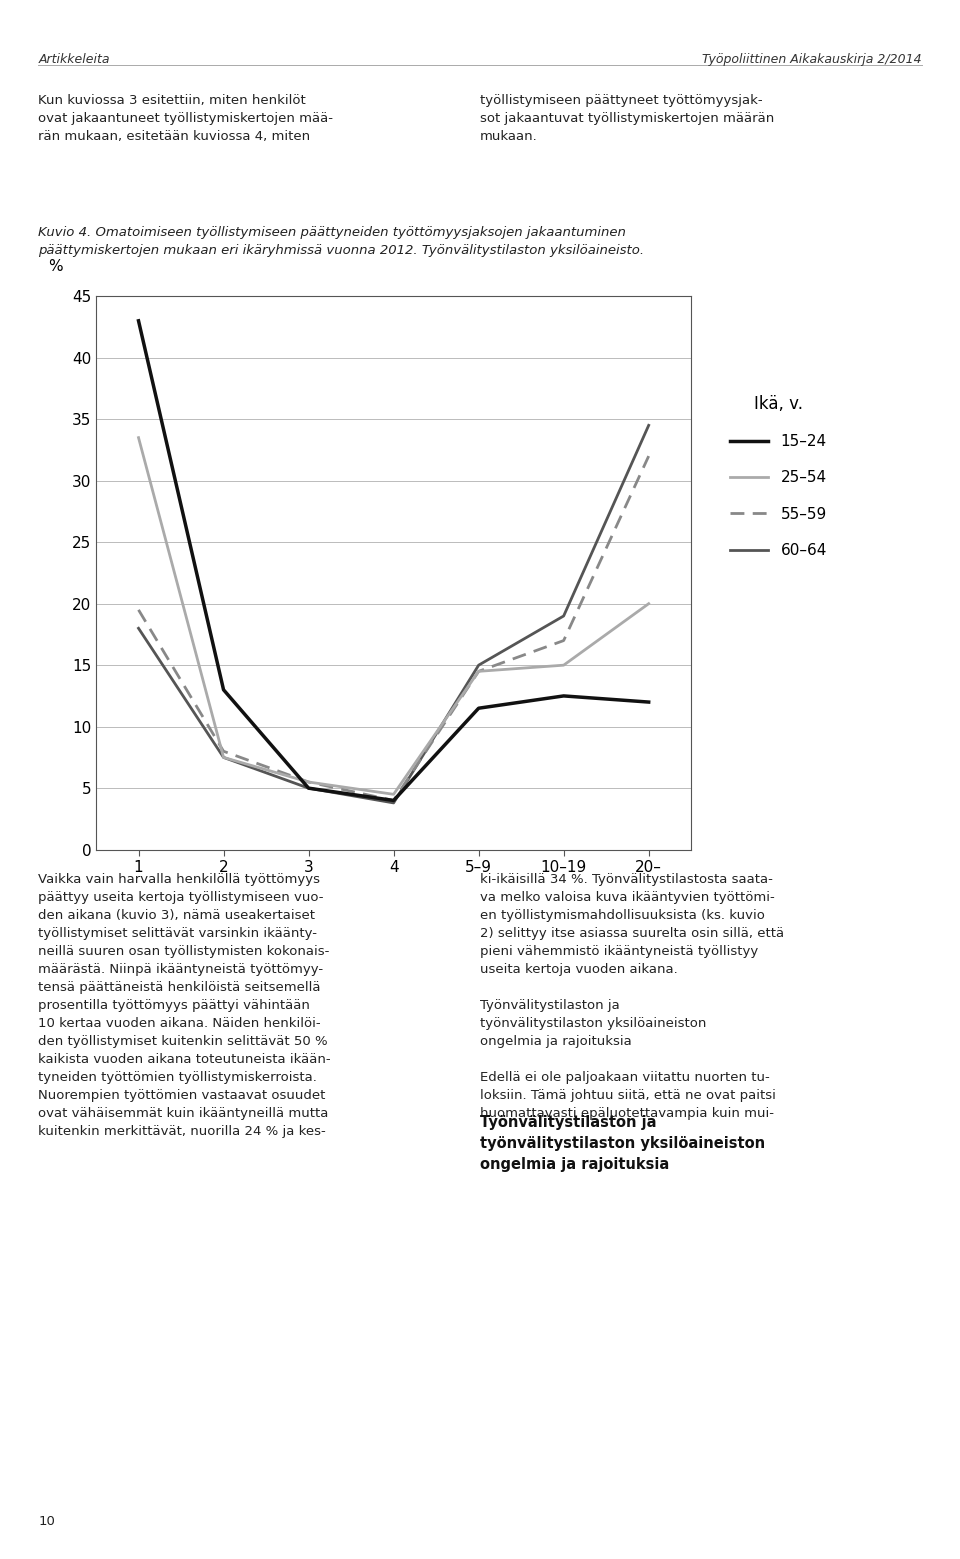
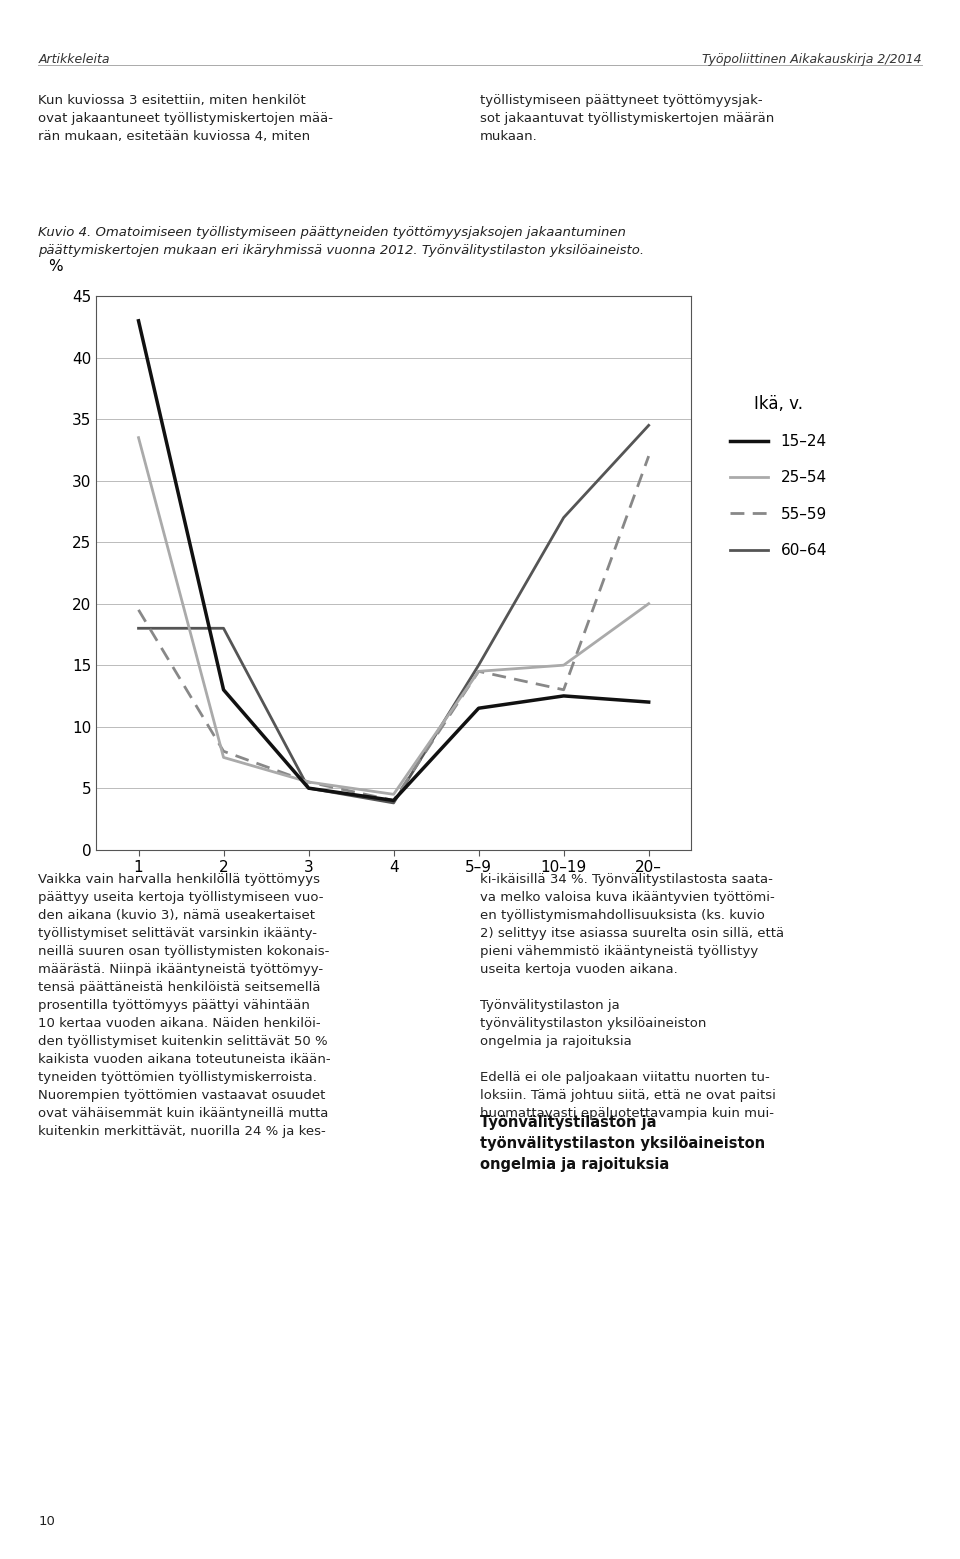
60–64/2: 7.5 -> 18.0
55–59/10–19: 17.0 -> 13.0
60–64/10–19: 19.0 -> 27.0
